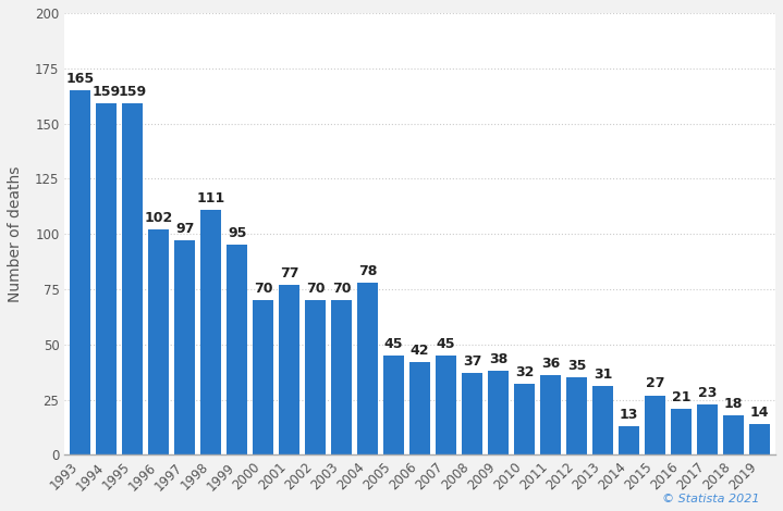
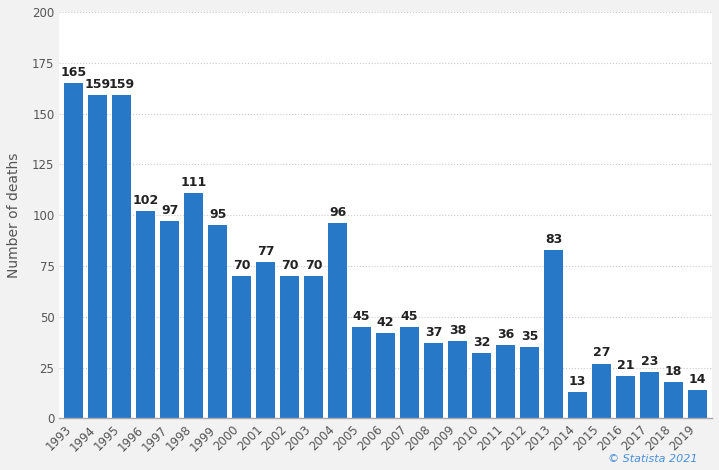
2004: 78 -> 96
2013: 31 -> 83
